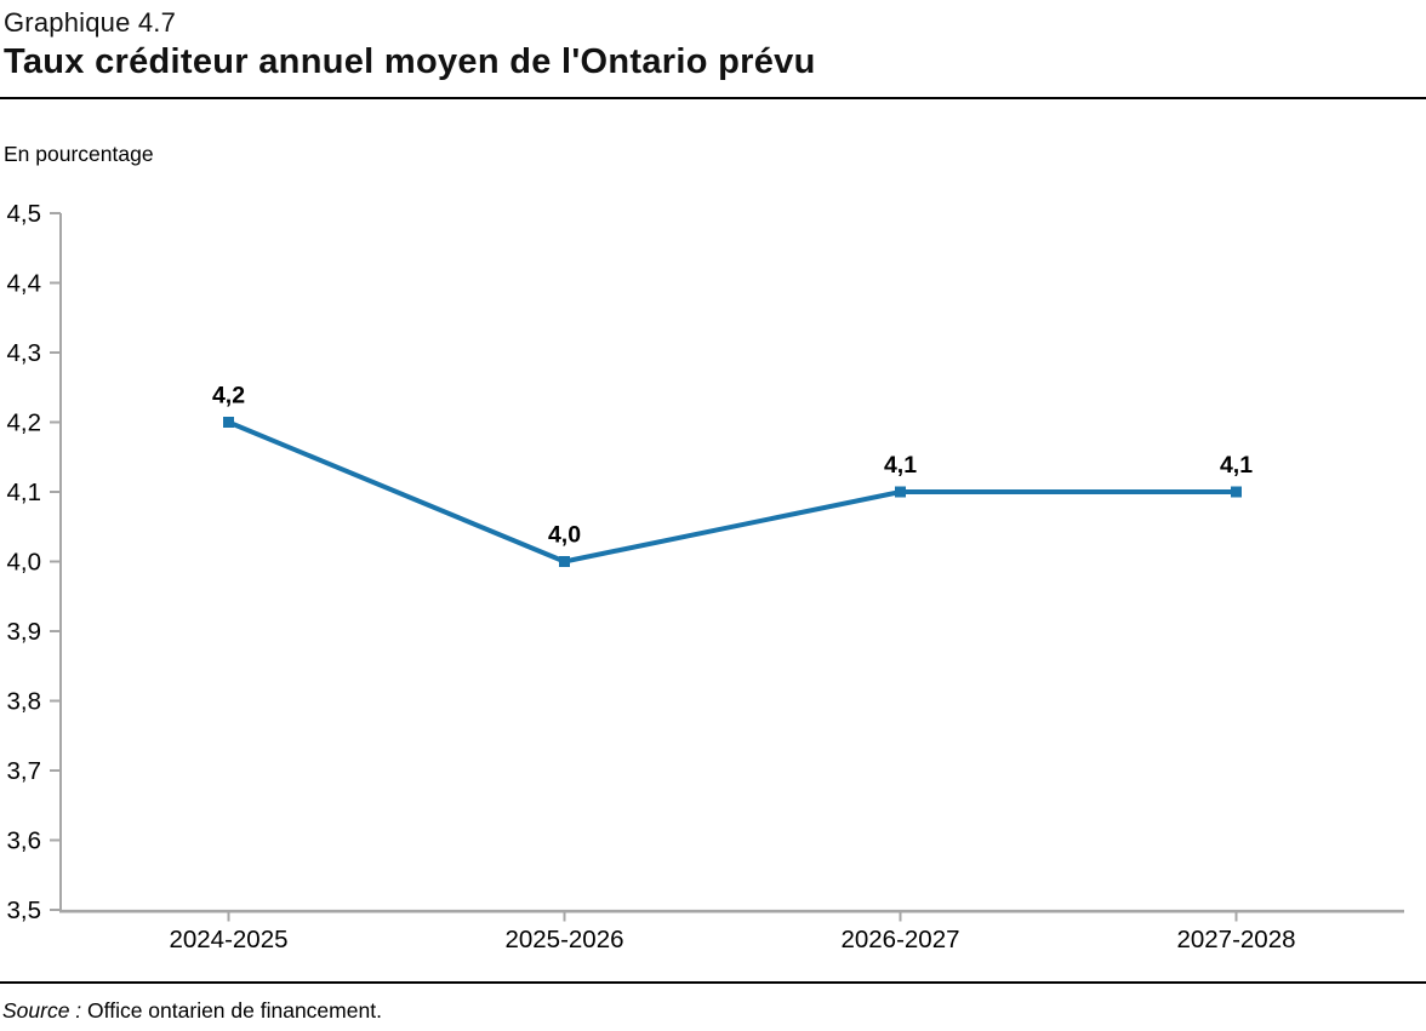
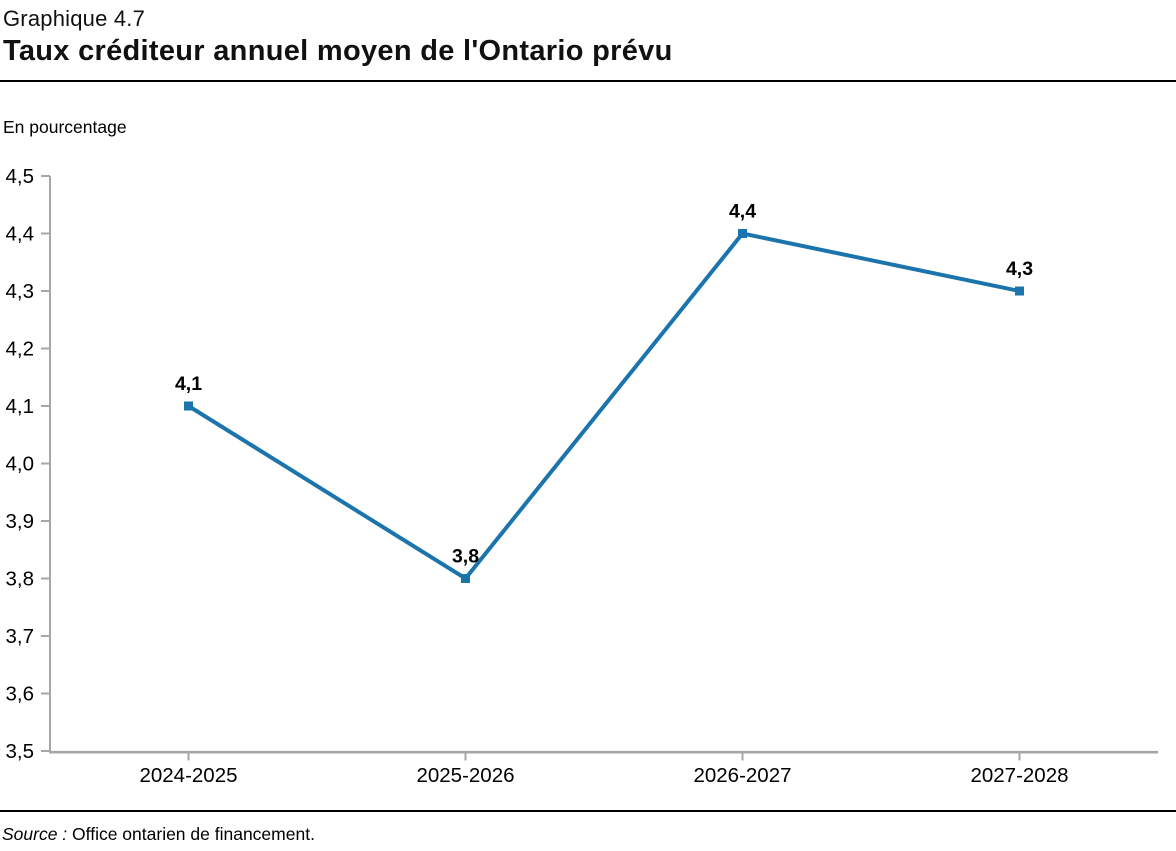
2024-2025: 4,2 -> 4,1
2025-2026: 4,0 -> 3,8
2026-2027: 4,1 -> 4,4
2027-2028: 4,1 -> 4,3
